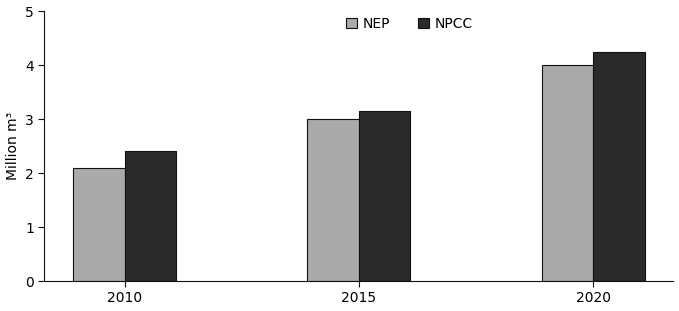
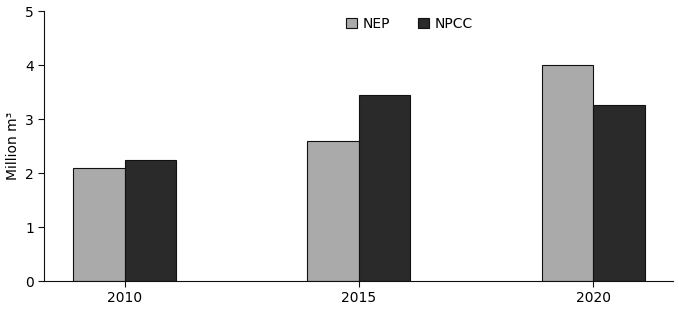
NPCC/2010: 2.40 -> 2.24
NEP/2015: 3.0 -> 2.6
NPCC/2015: 3.15 -> 3.44
NPCC/2020: 4.25 -> 3.26
